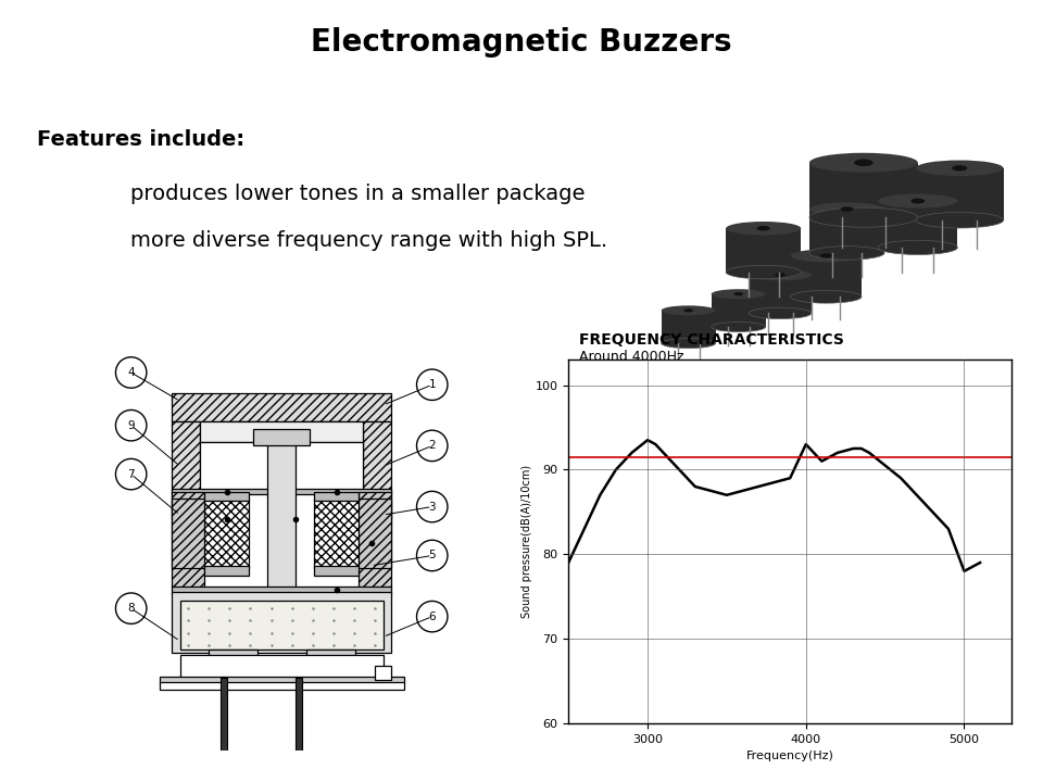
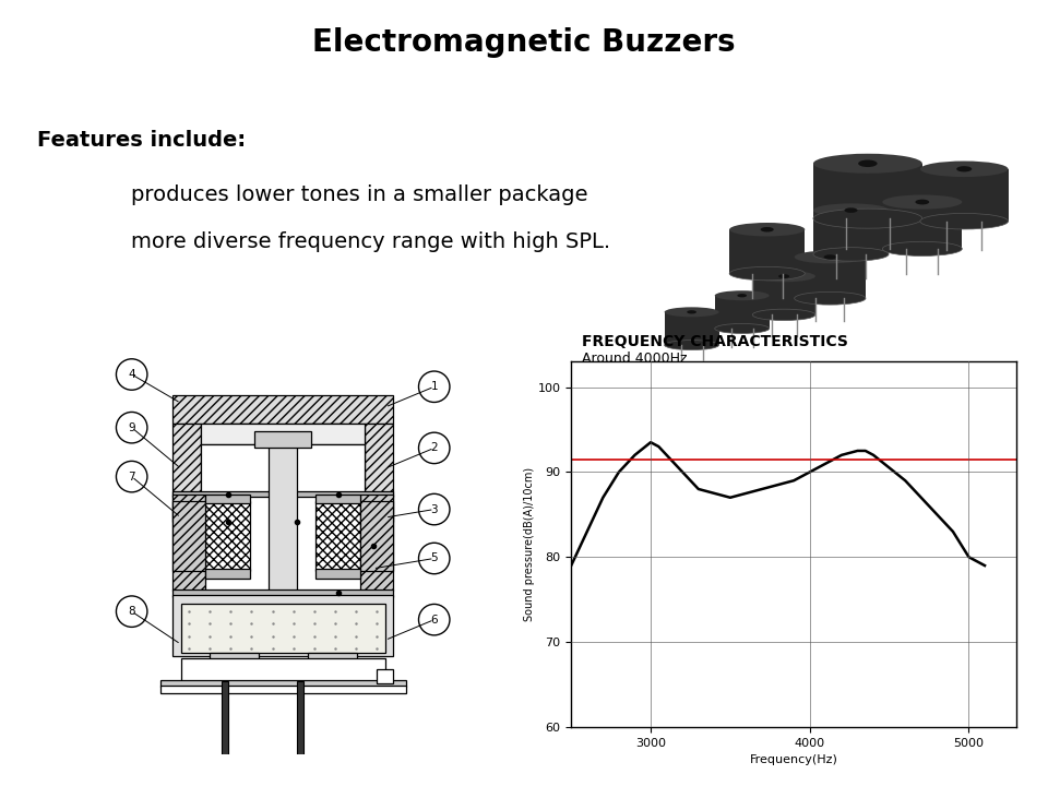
4000: 93.0 -> 90.0
5000: 78.0 -> 80.0
